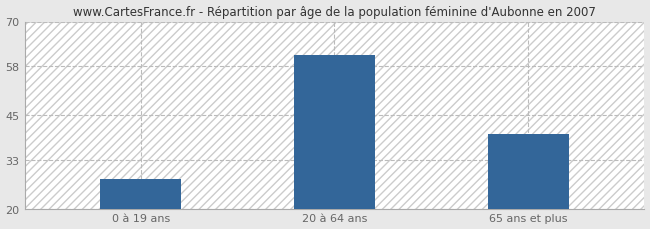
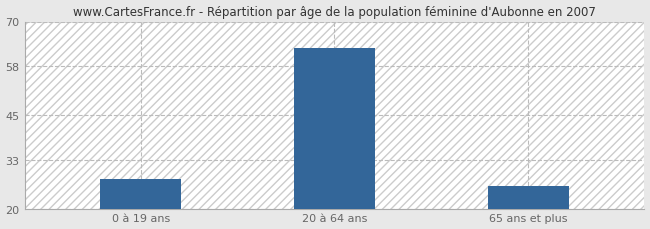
20 à 64 ans: 61 -> 63
65 ans et plus: 40 -> 26
